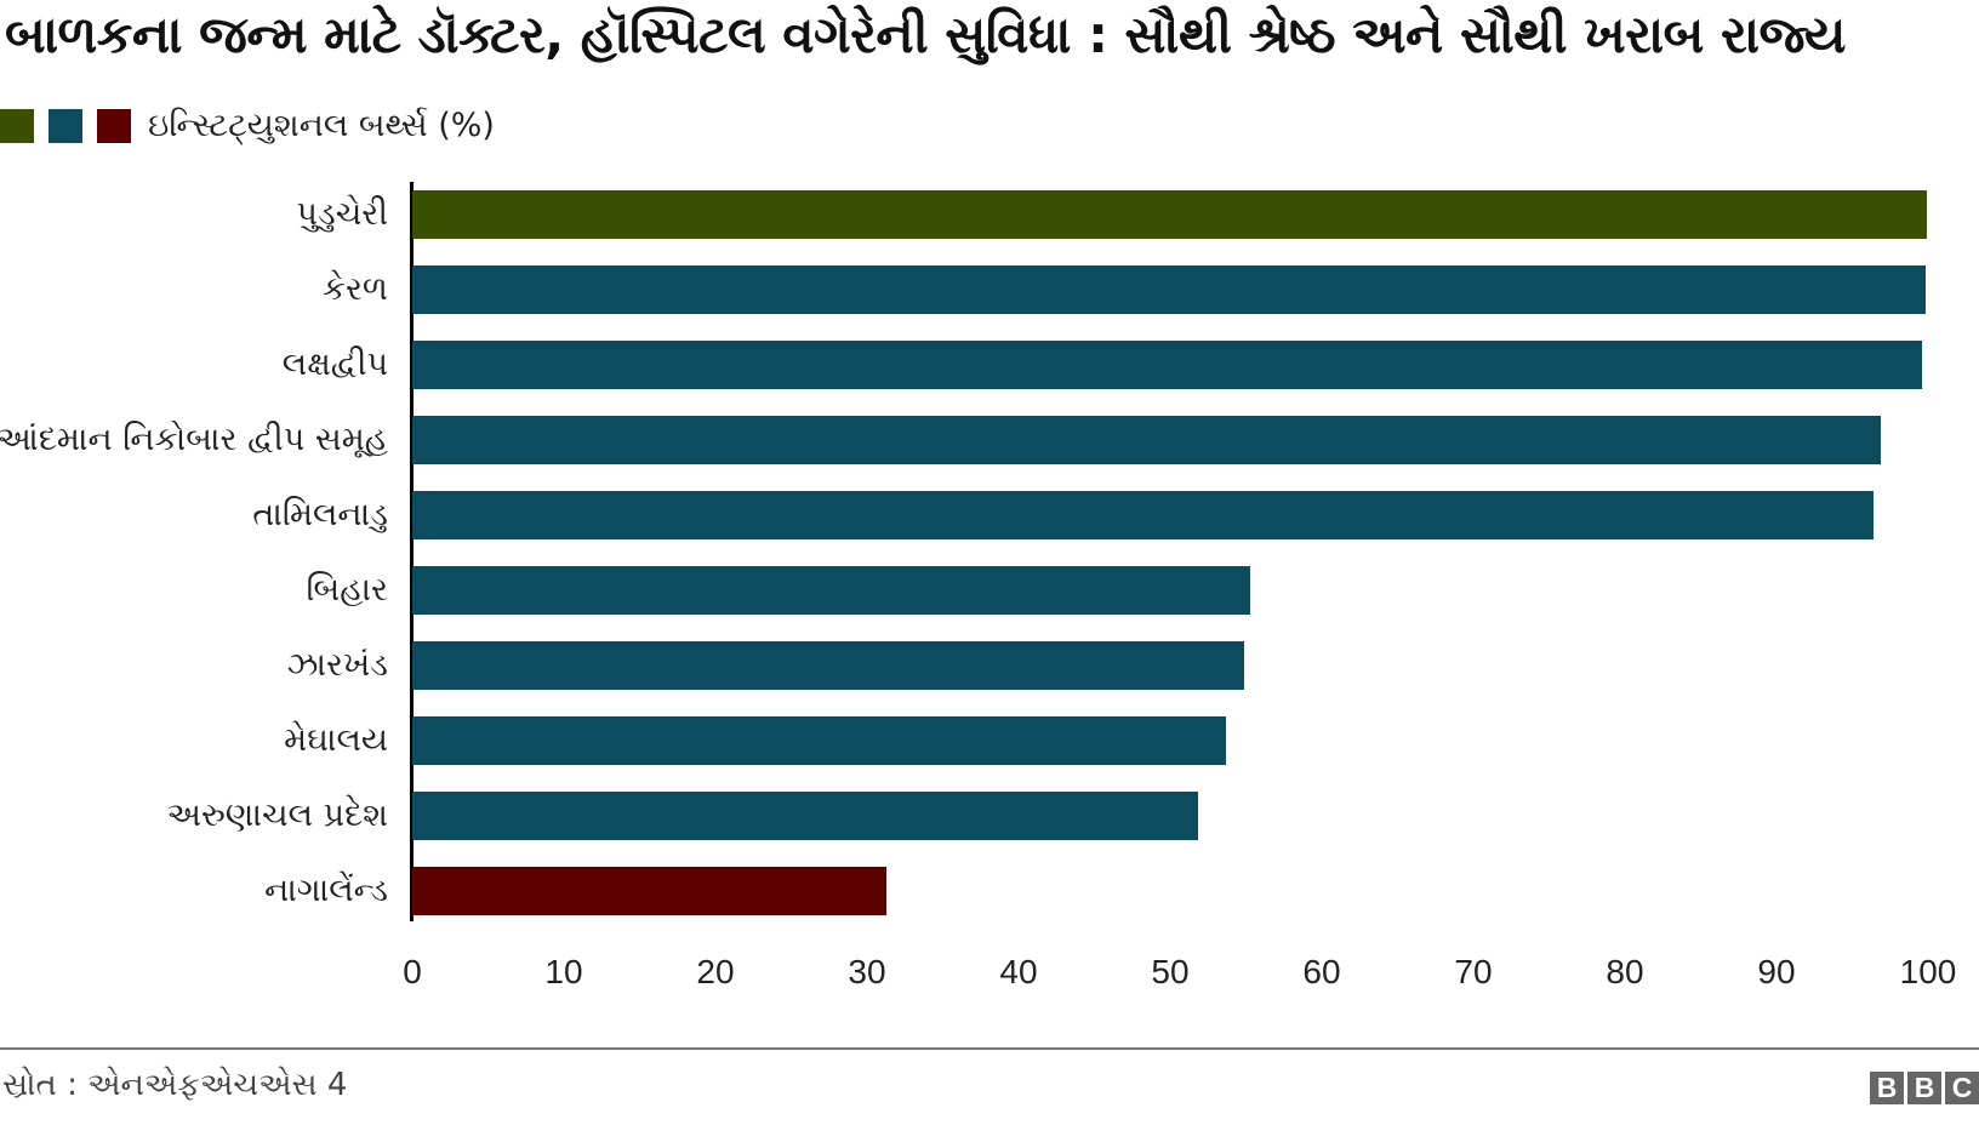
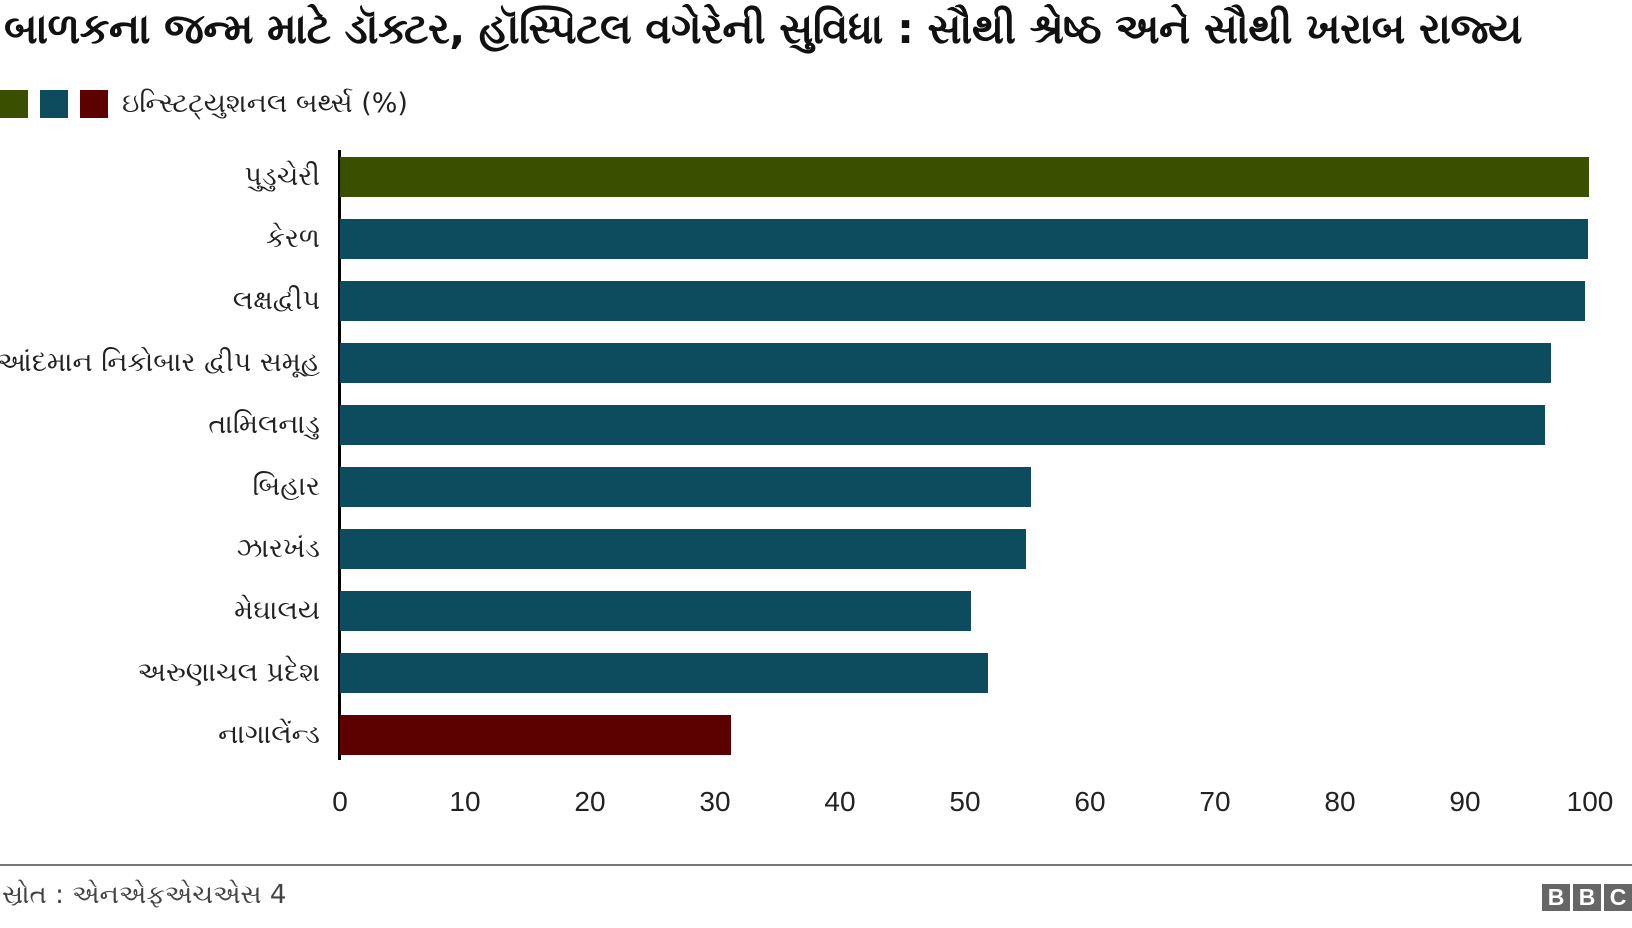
મેઘાલય: 53.7 -> 50.5
